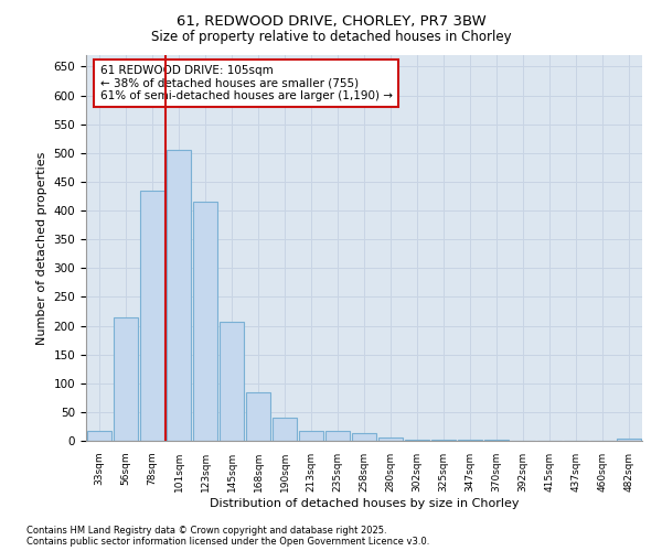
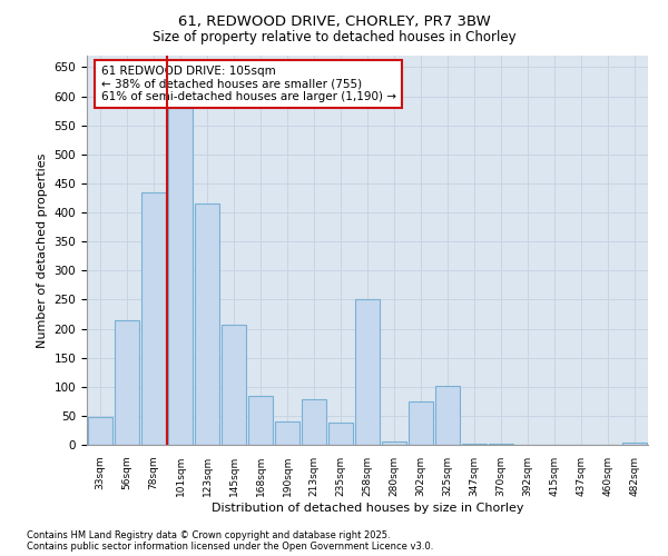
33sqm: 18 -> 48
101sqm: 505 -> 580
213sqm: 18 -> 78
235sqm: 17 -> 38
258sqm: 13 -> 250
302sqm: 2 -> 74
325sqm: 1 -> 102
